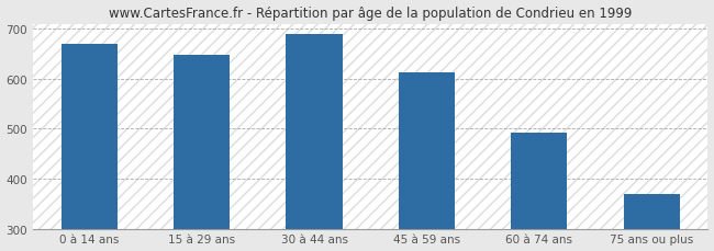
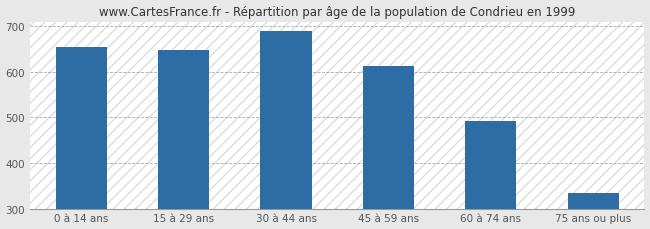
0 à 14 ans: 670 -> 655
75 ans ou plus: 370 -> 335
